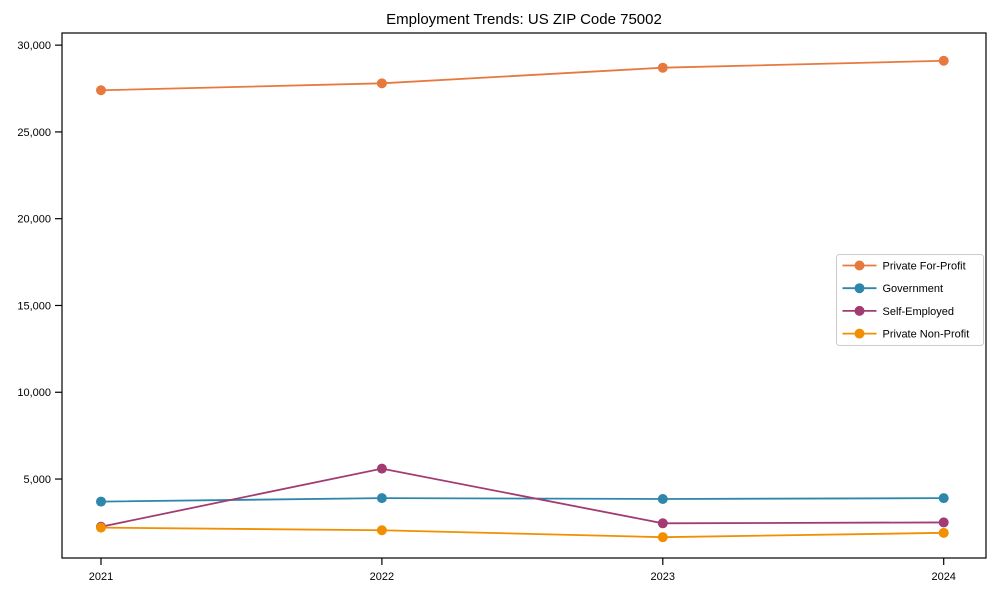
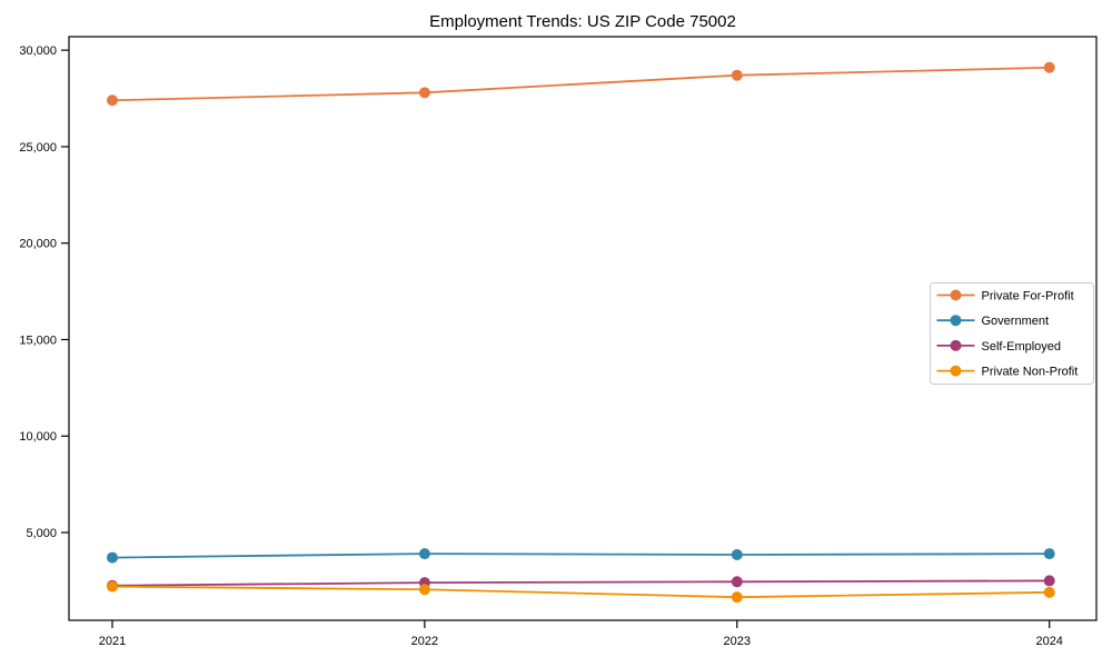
Self-Employed/2022: 5600 -> 2400
